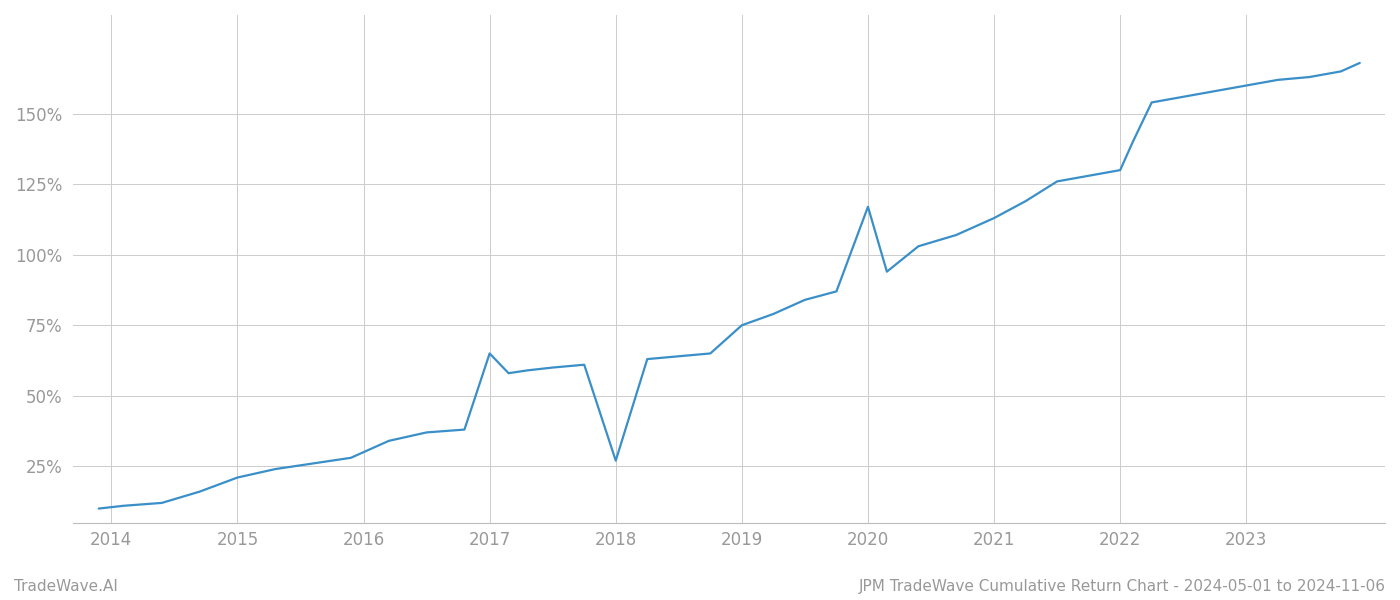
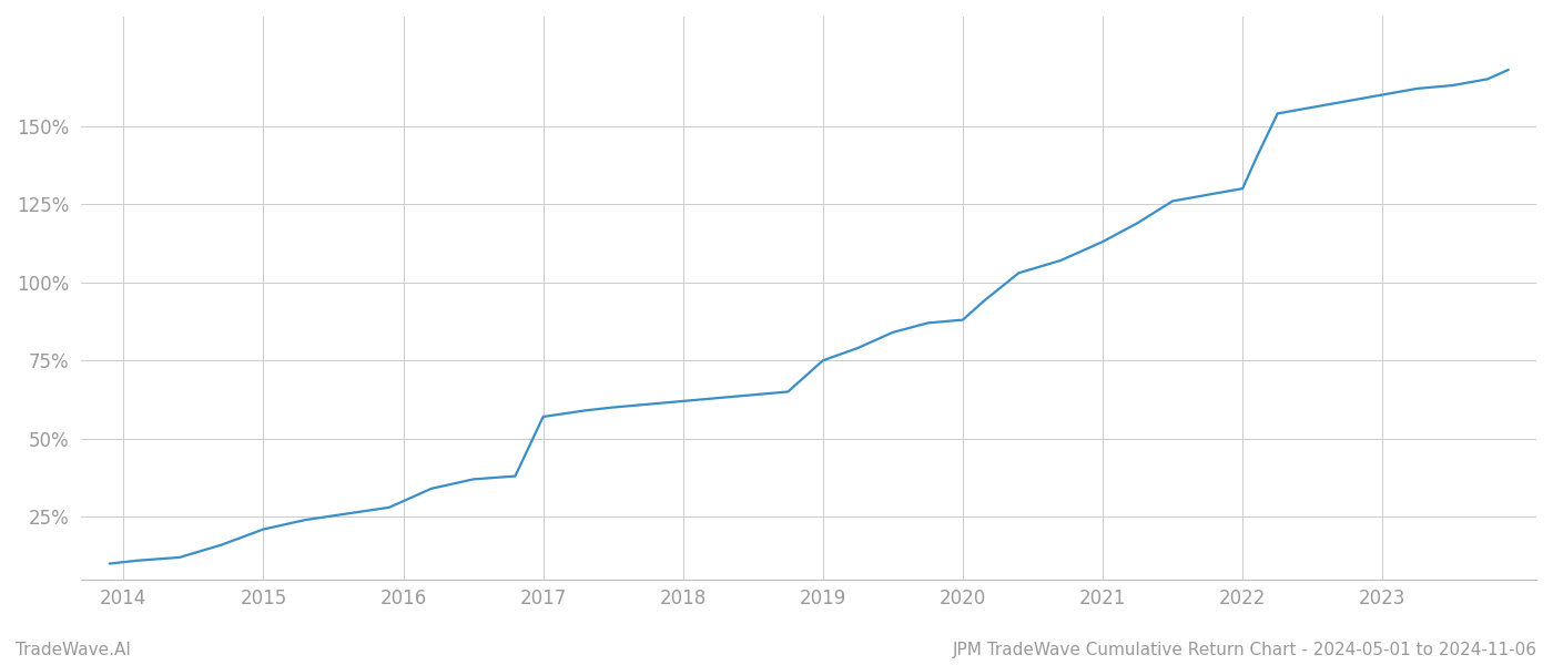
2017: 65% -> 57%
2018: 27% -> 62%
2020: 117% -> 88%
